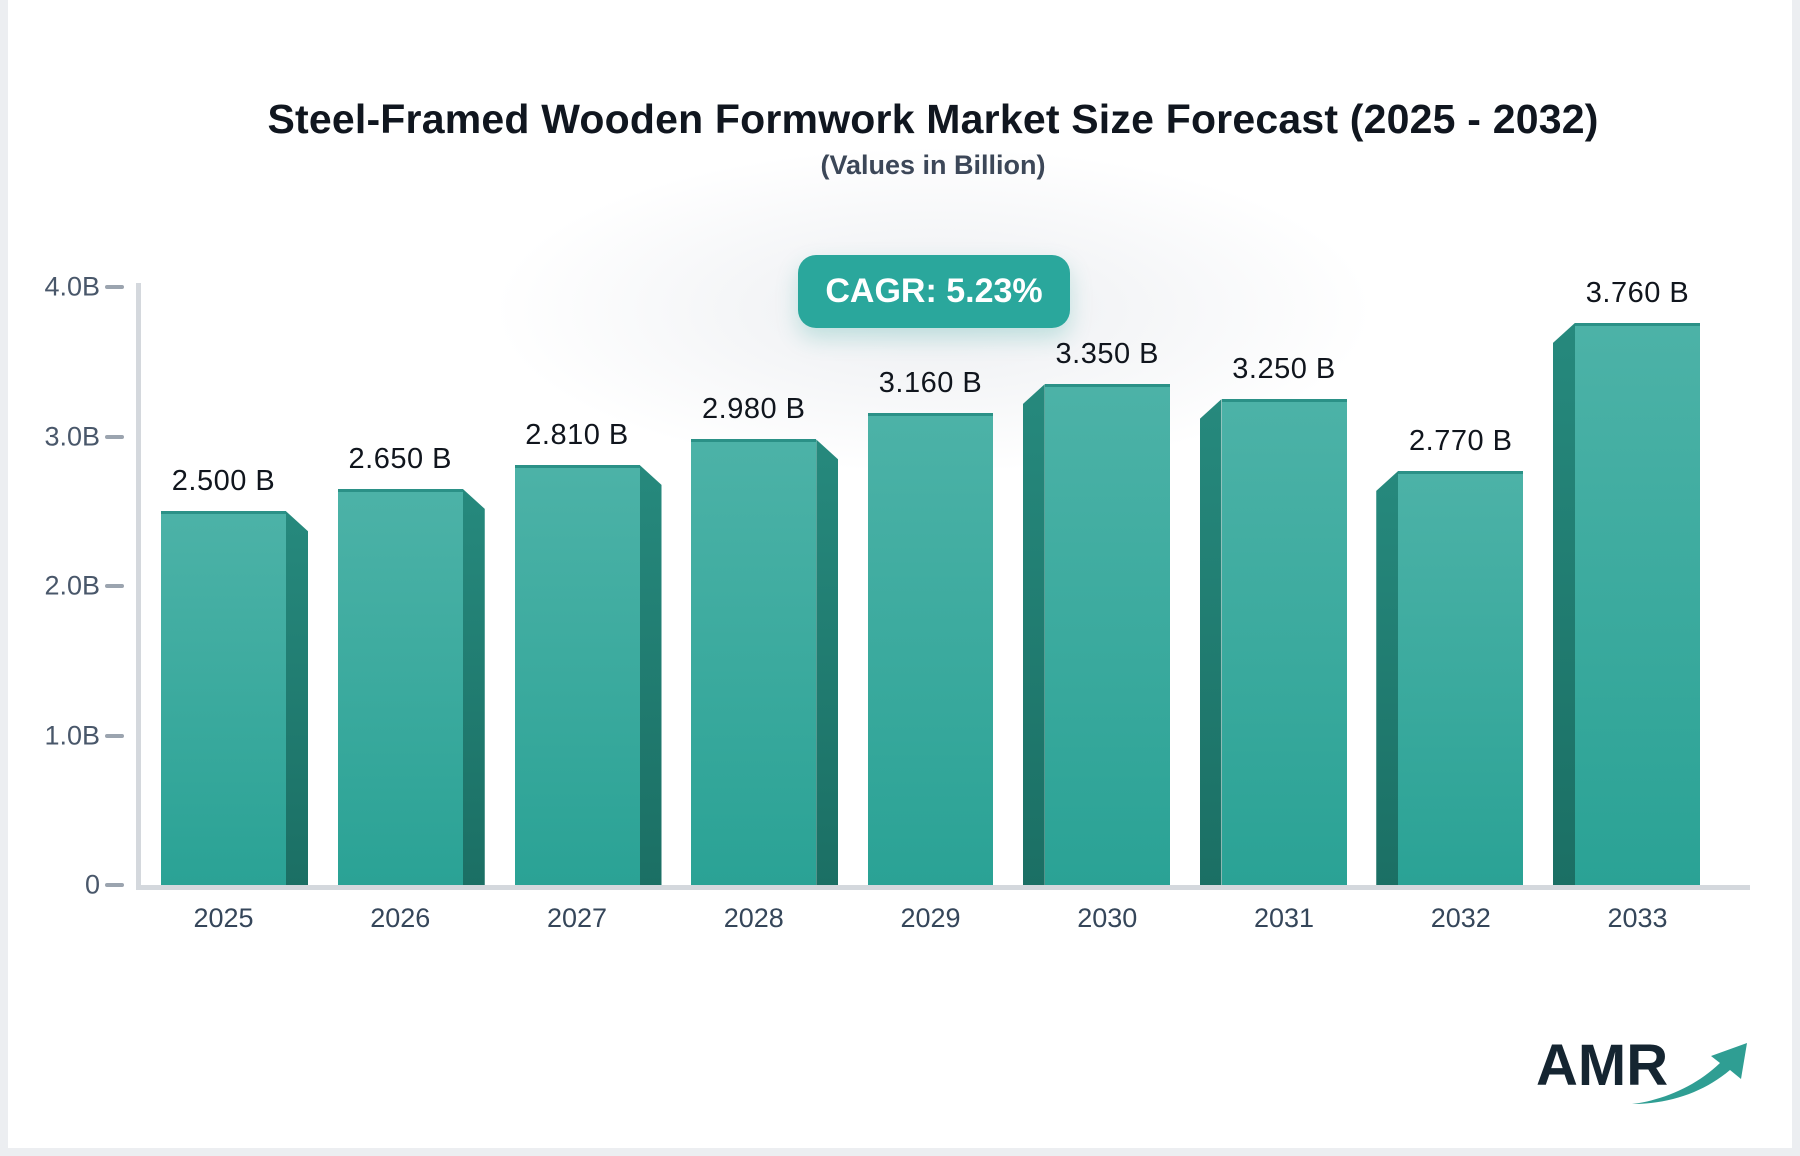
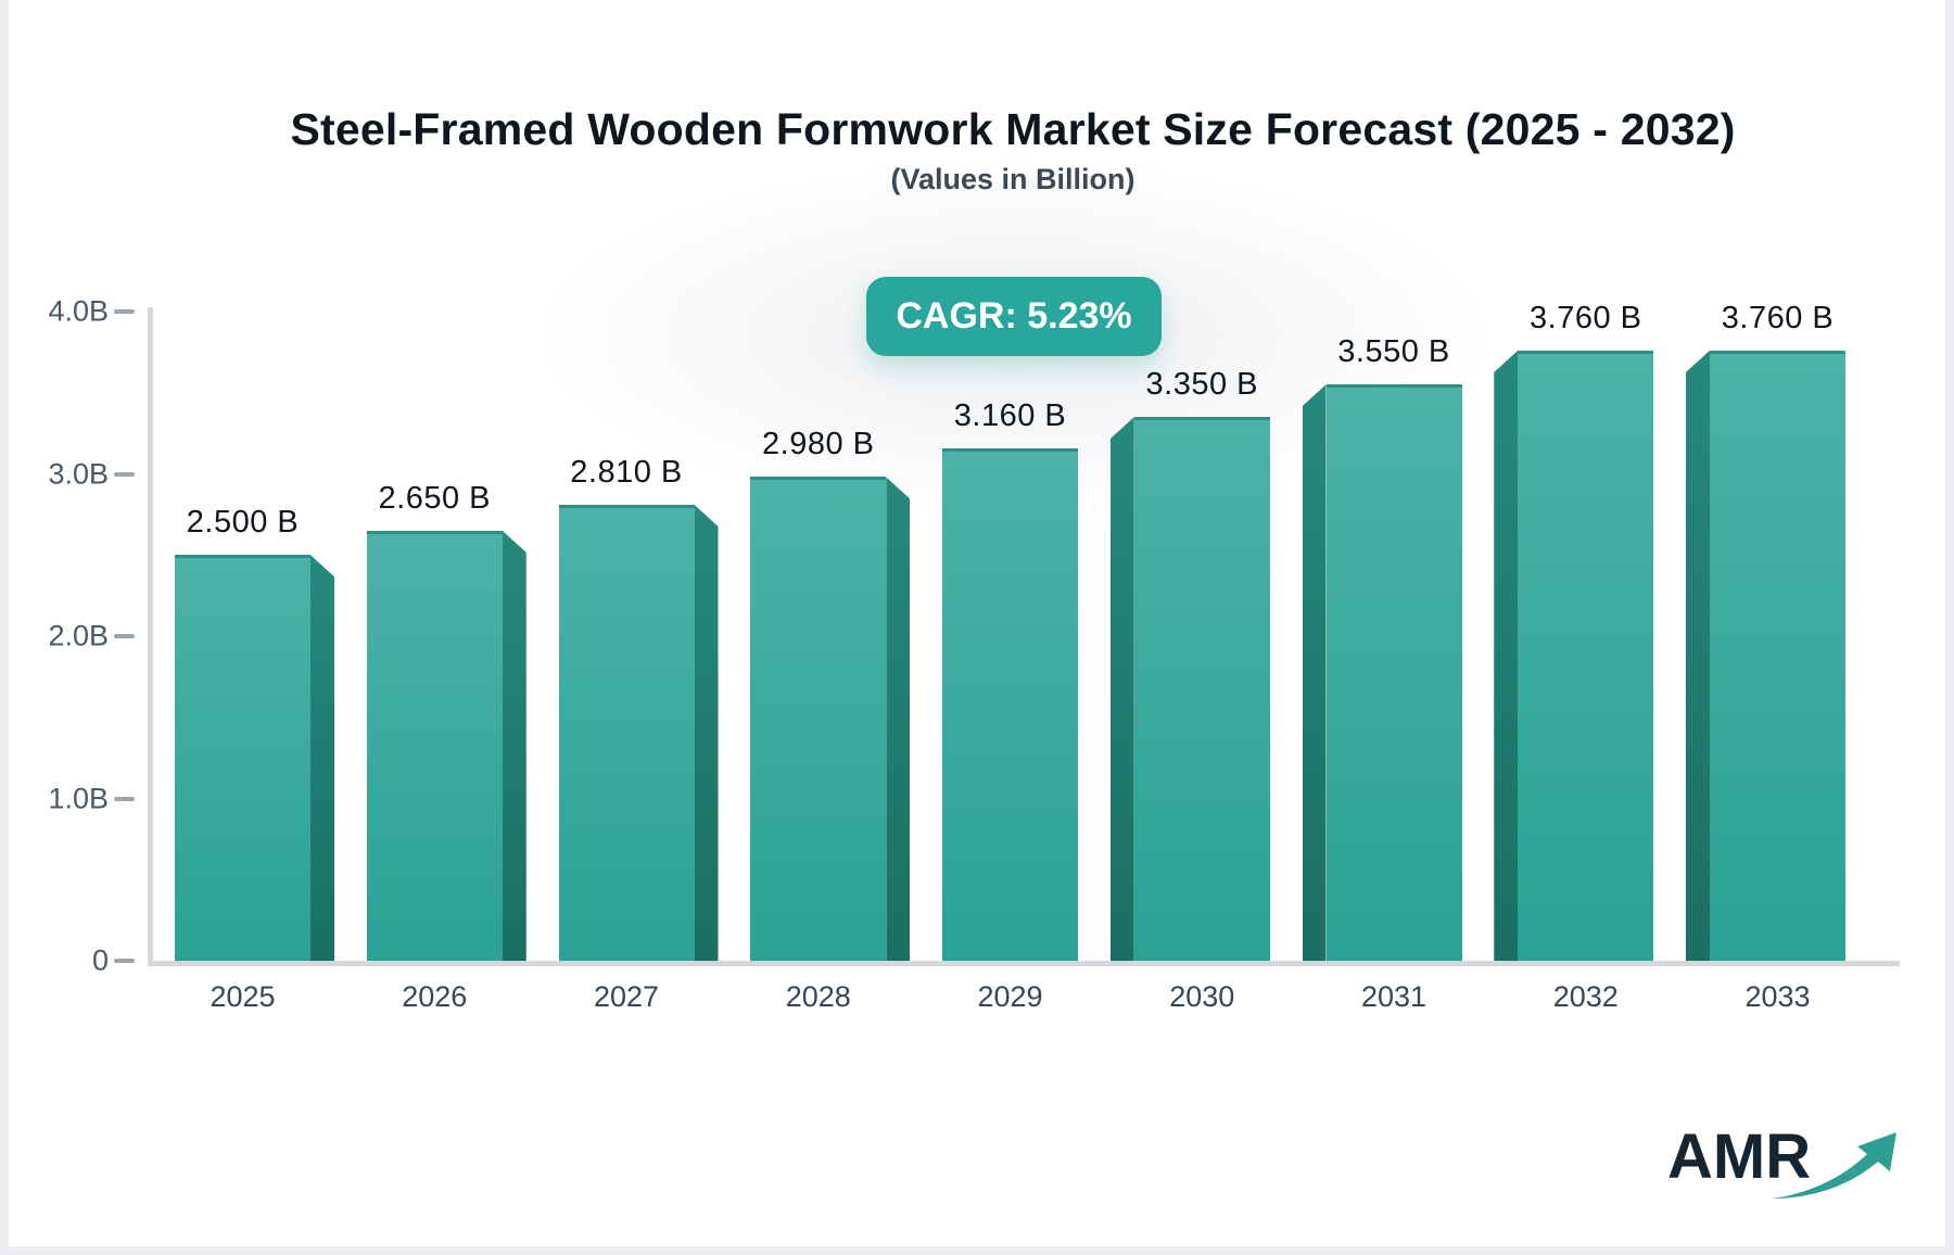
2031: 3.250 -> 3.550
2032: 2.770 -> 3.760
